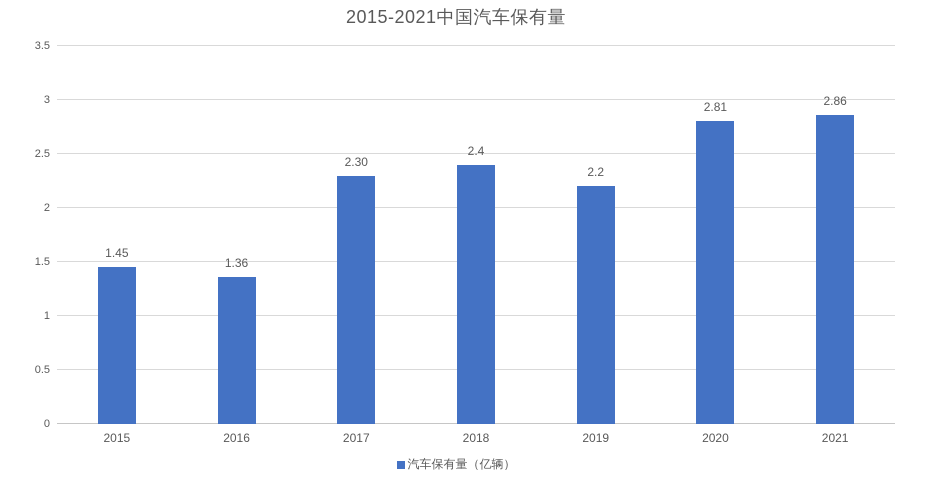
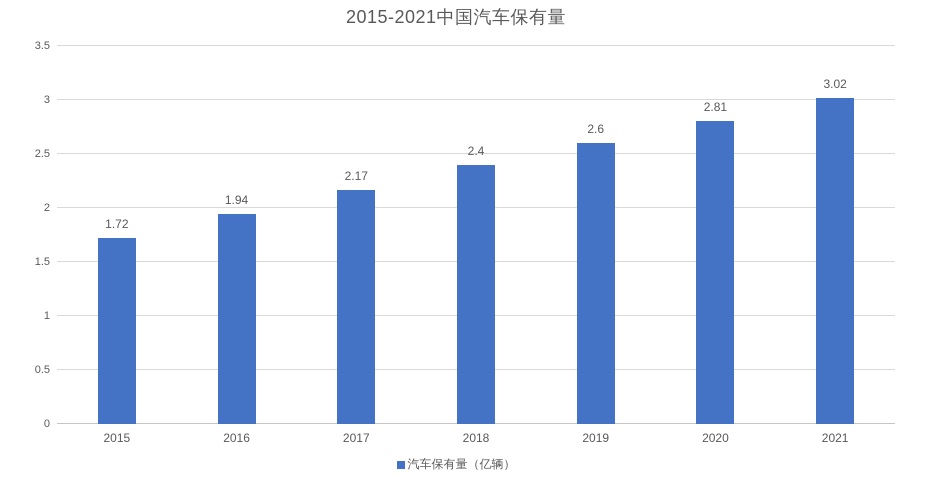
2015: 1.45 -> 1.72
2016: 1.36 -> 1.94
2017: 2.30 -> 2.17
2019: 2.2 -> 2.6
2021: 2.86 -> 3.02
